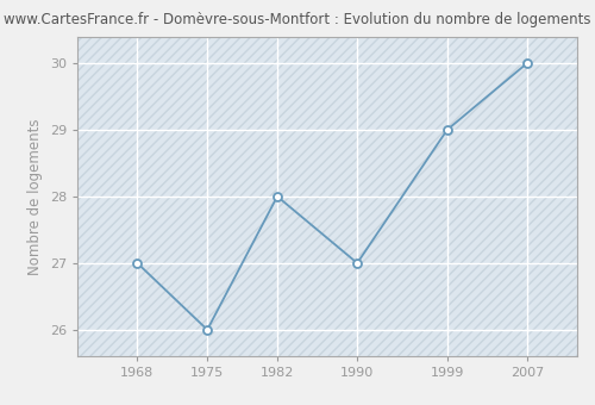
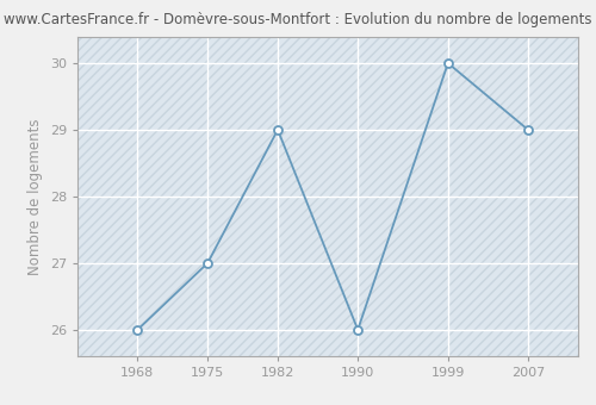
1968: 27 -> 26
1975: 26 -> 27
1982: 28 -> 29
1990: 27 -> 26
1999: 29 -> 30
2007: 30 -> 29
